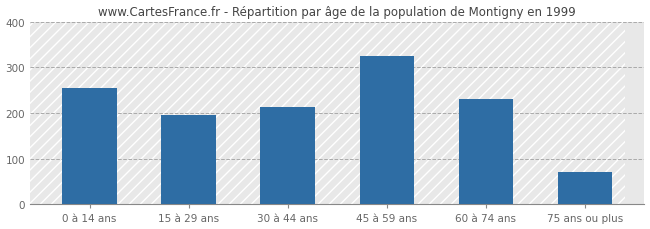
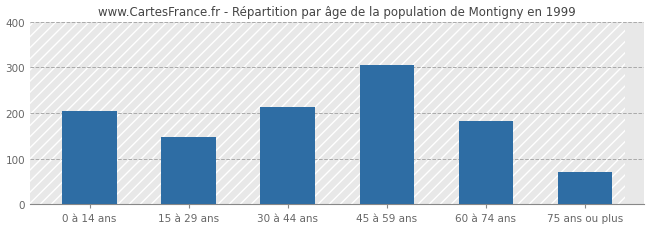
0 à 14 ans: 255 -> 205
15 à 29 ans: 195 -> 148
45 à 59 ans: 325 -> 304
60 à 74 ans: 230 -> 182
